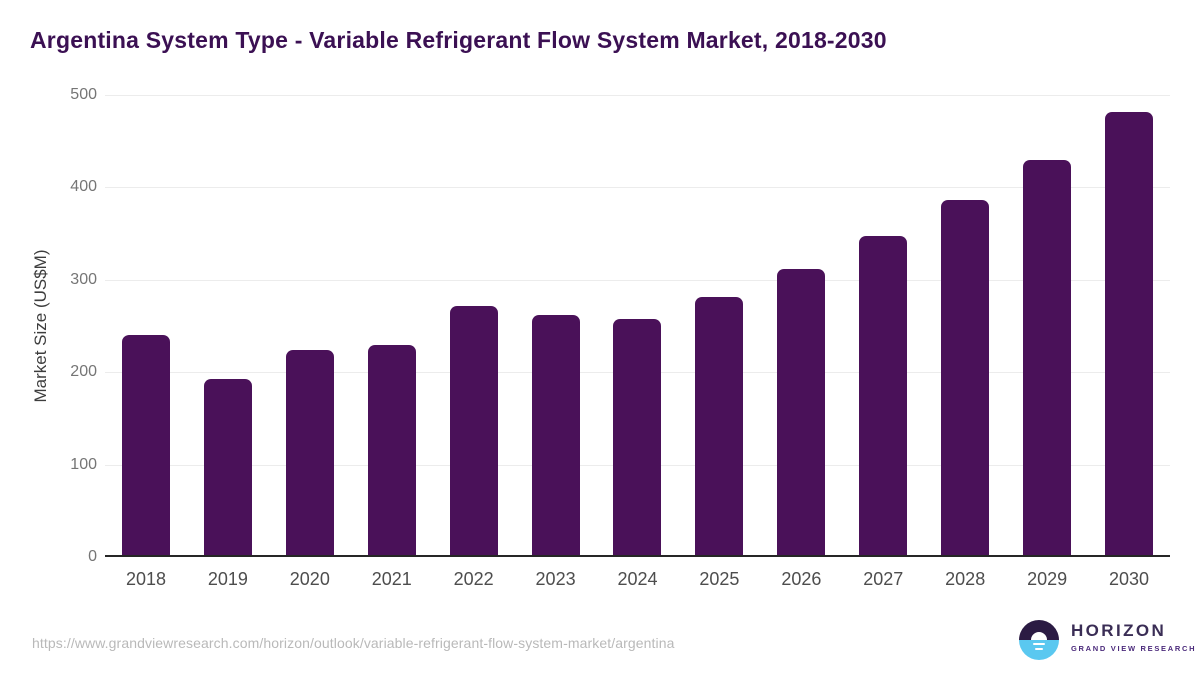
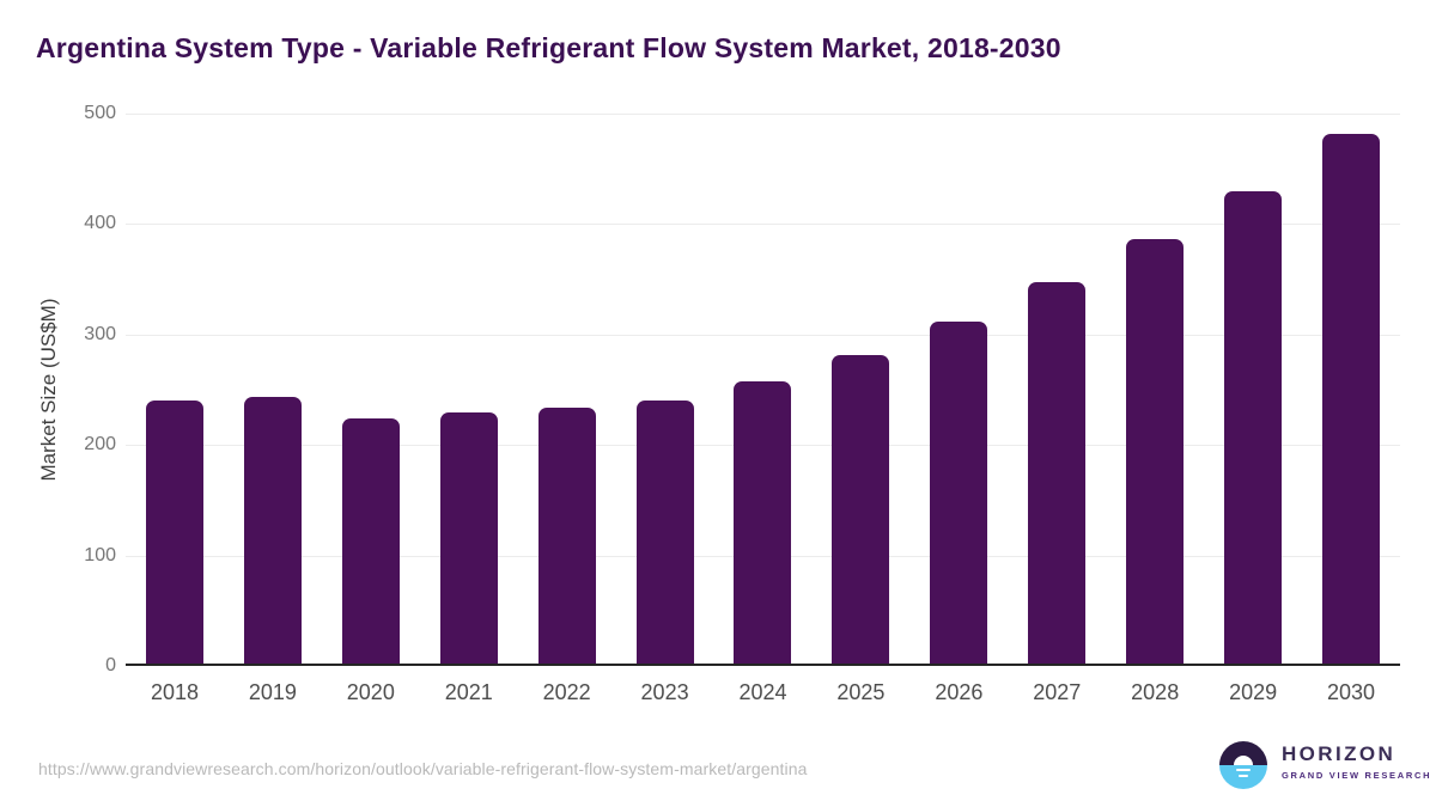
2019: 190 -> 240
2022: 270 -> 230
2023: 260 -> 240
